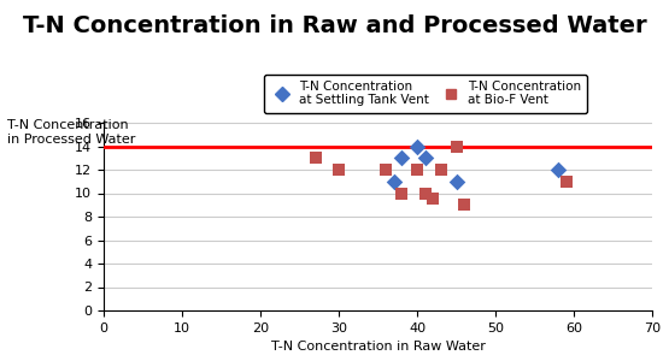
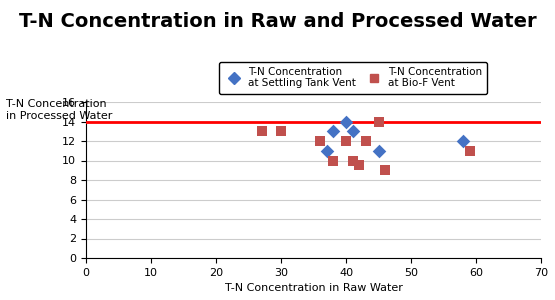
T-N Concentration at Bio-F Vent/30: 12.0 -> 13.0
